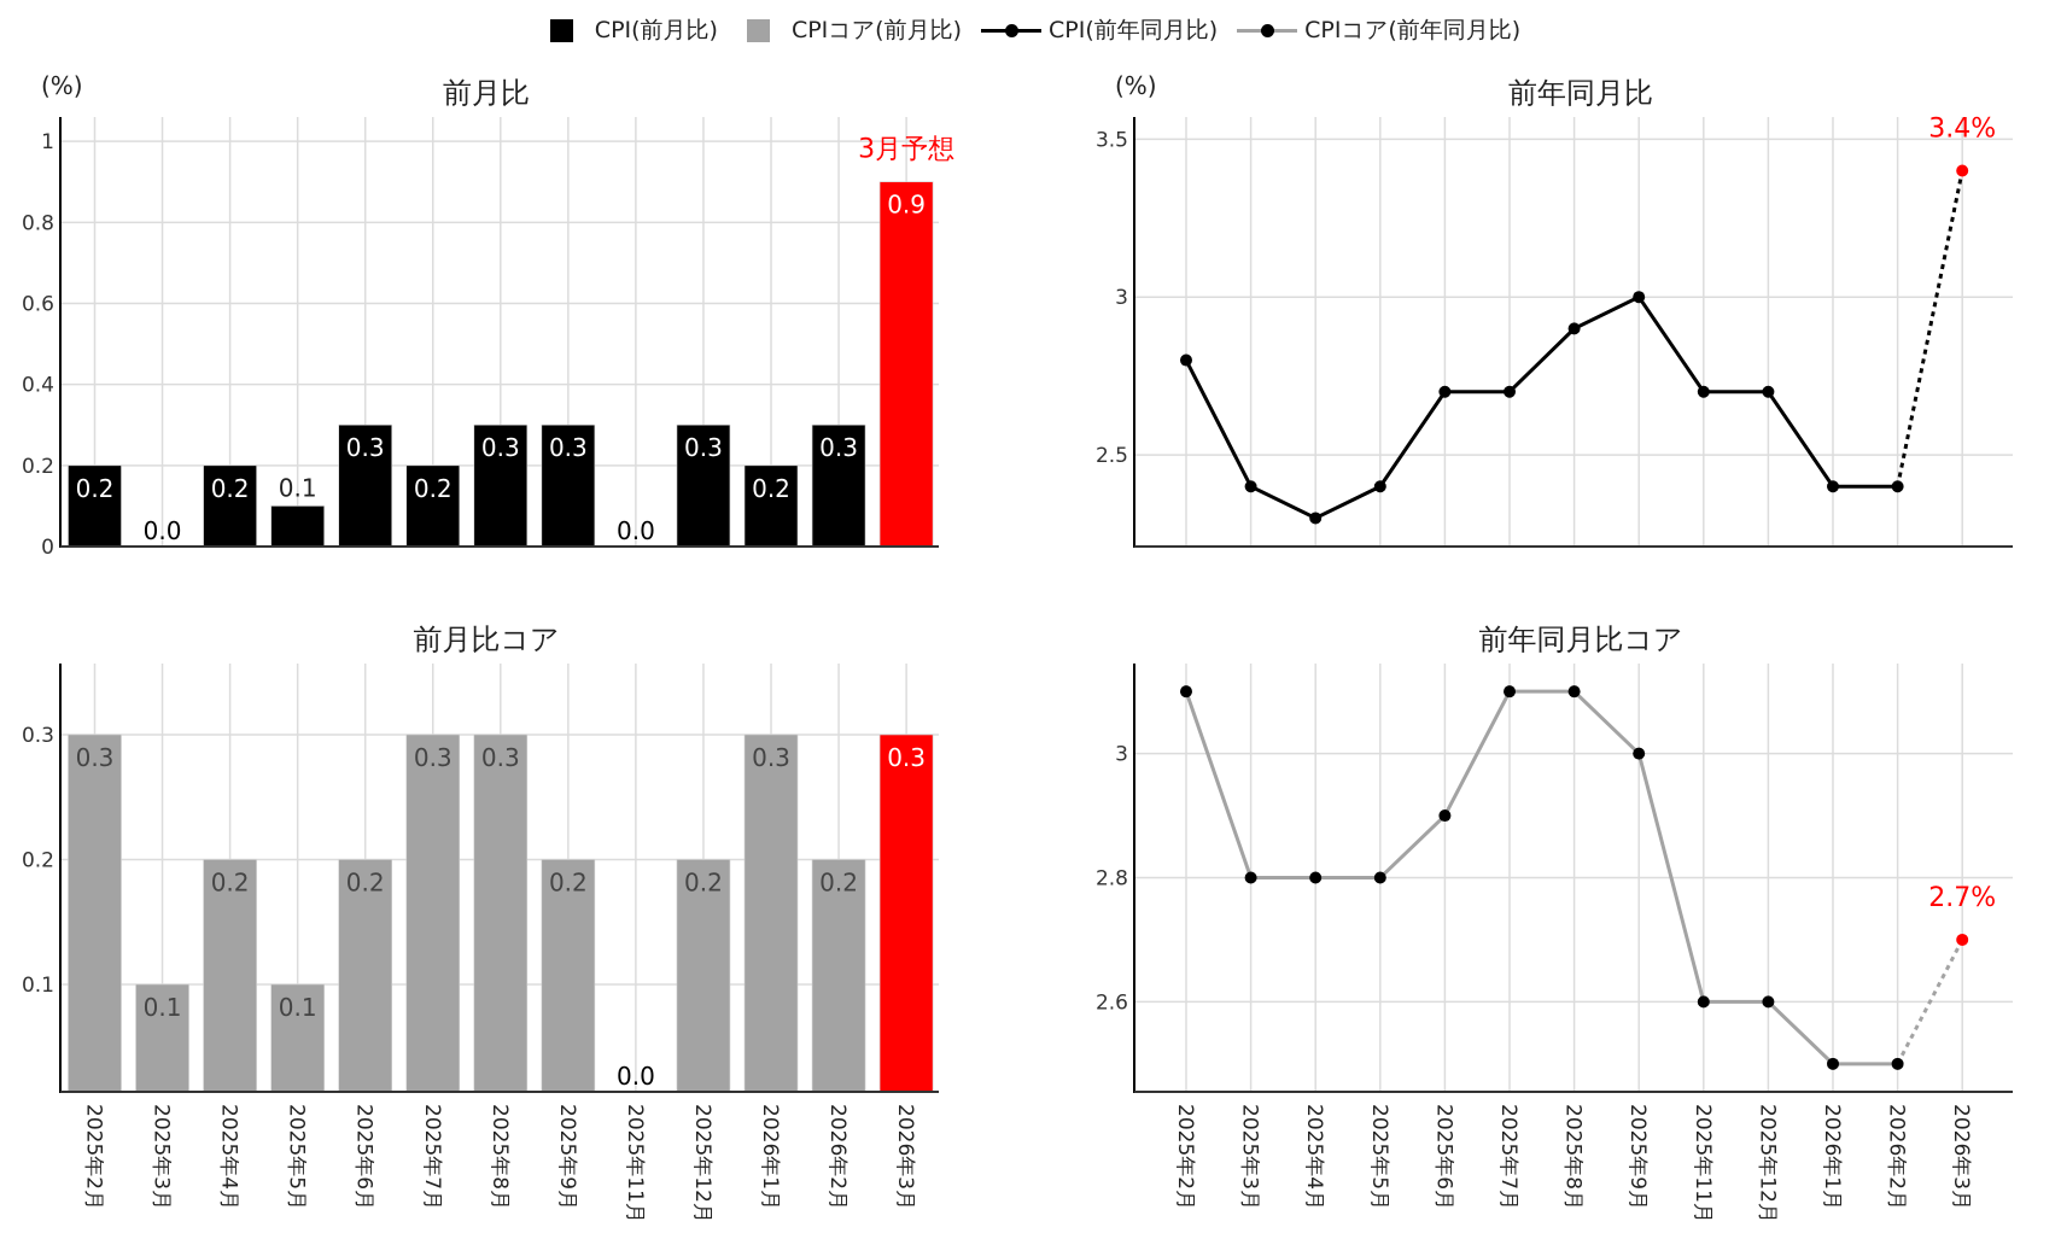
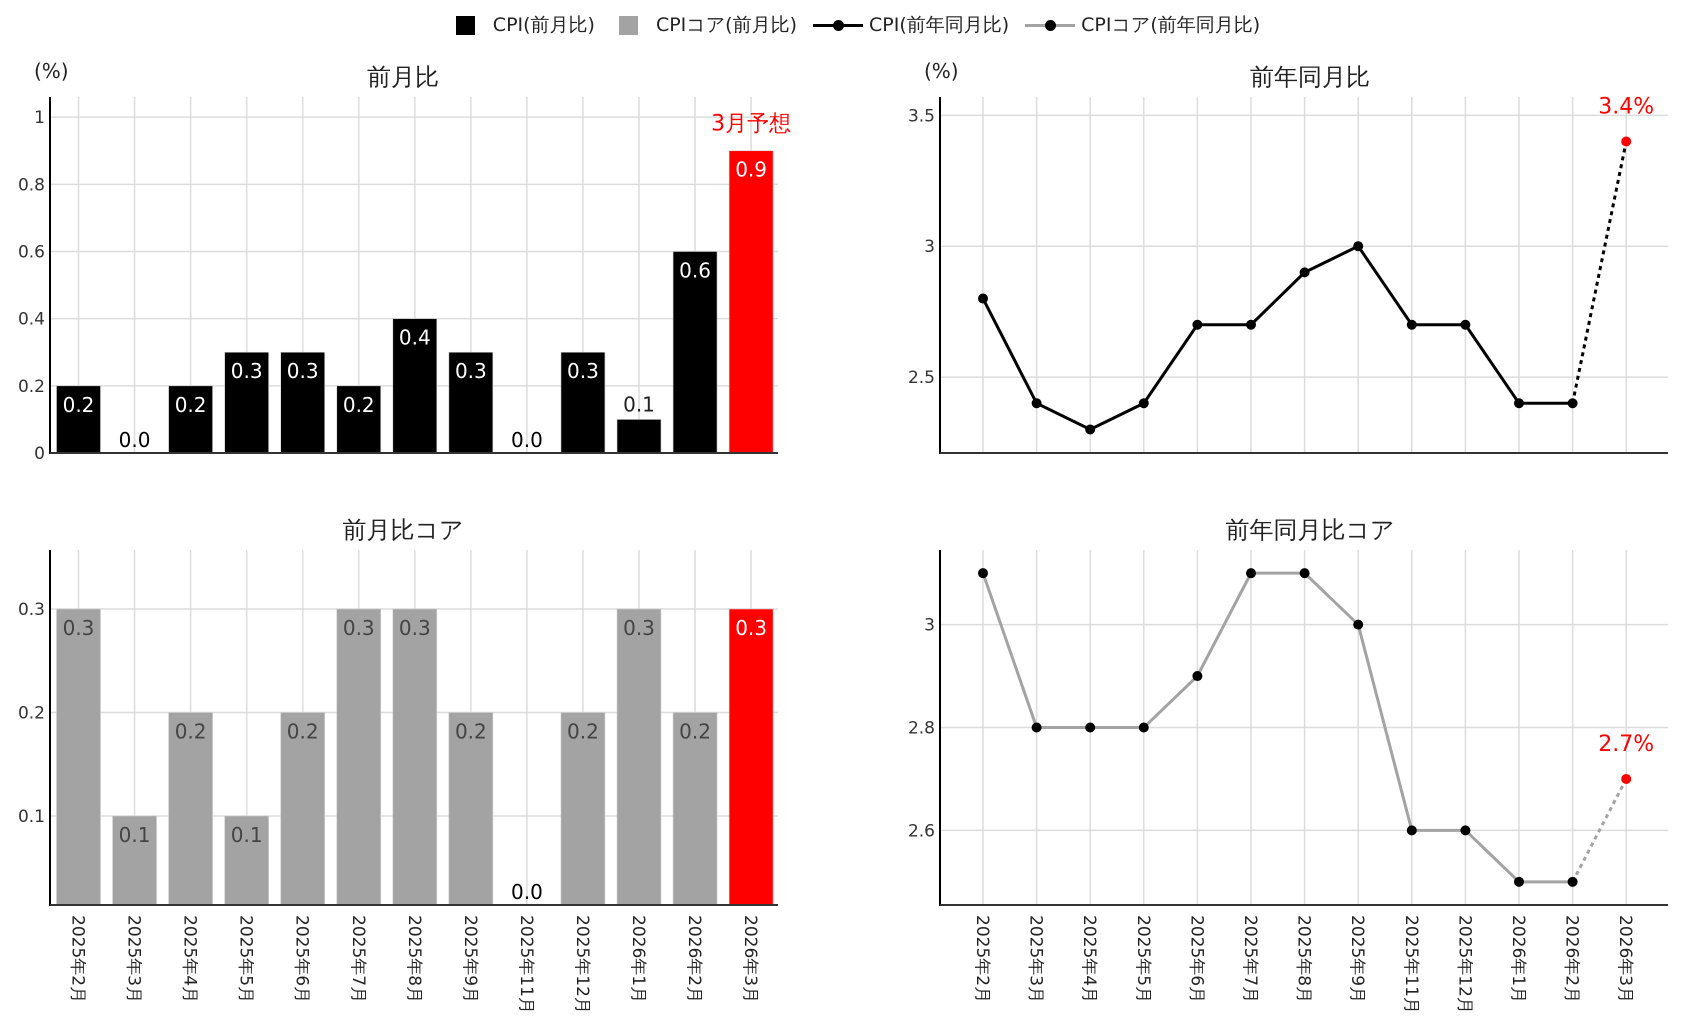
前月比/2025年5月: 0.1 -> 0.3
前月比/2025年8月: 0.3 -> 0.4
前月比/2026年1月: 0.2 -> 0.1
前月比/2026年2月: 0.3 -> 0.6
